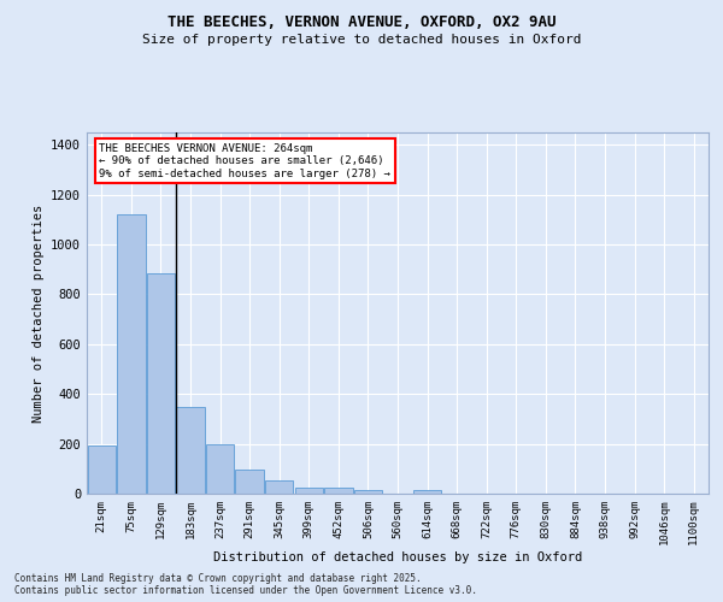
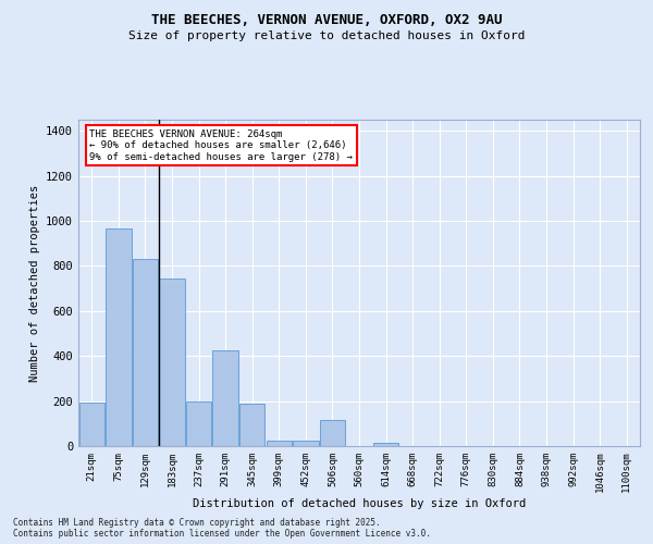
75sqm: 1120 -> 965
129sqm: 885 -> 830
183sqm: 350 -> 745
291sqm: 95 -> 425
345sqm: 55 -> 190
506sqm: 14 -> 115
